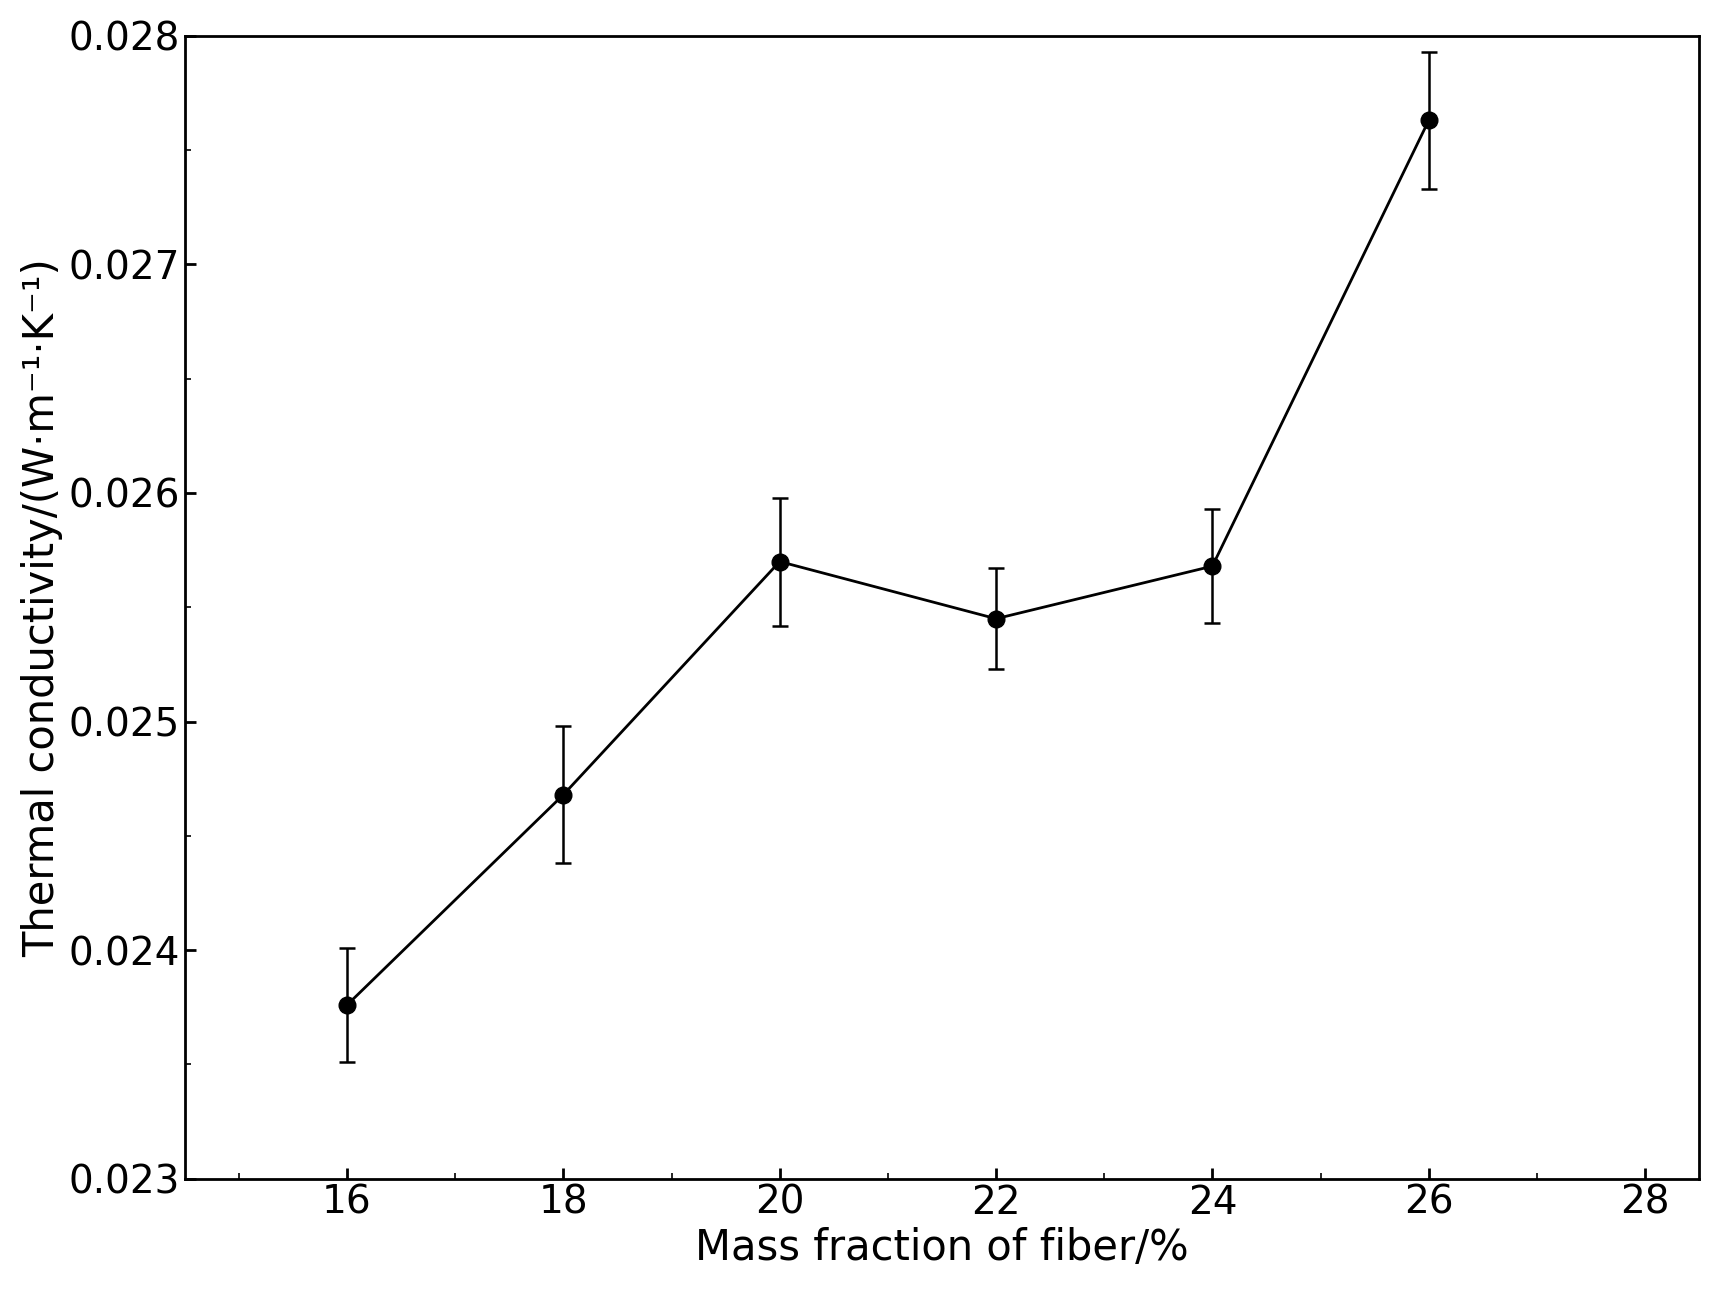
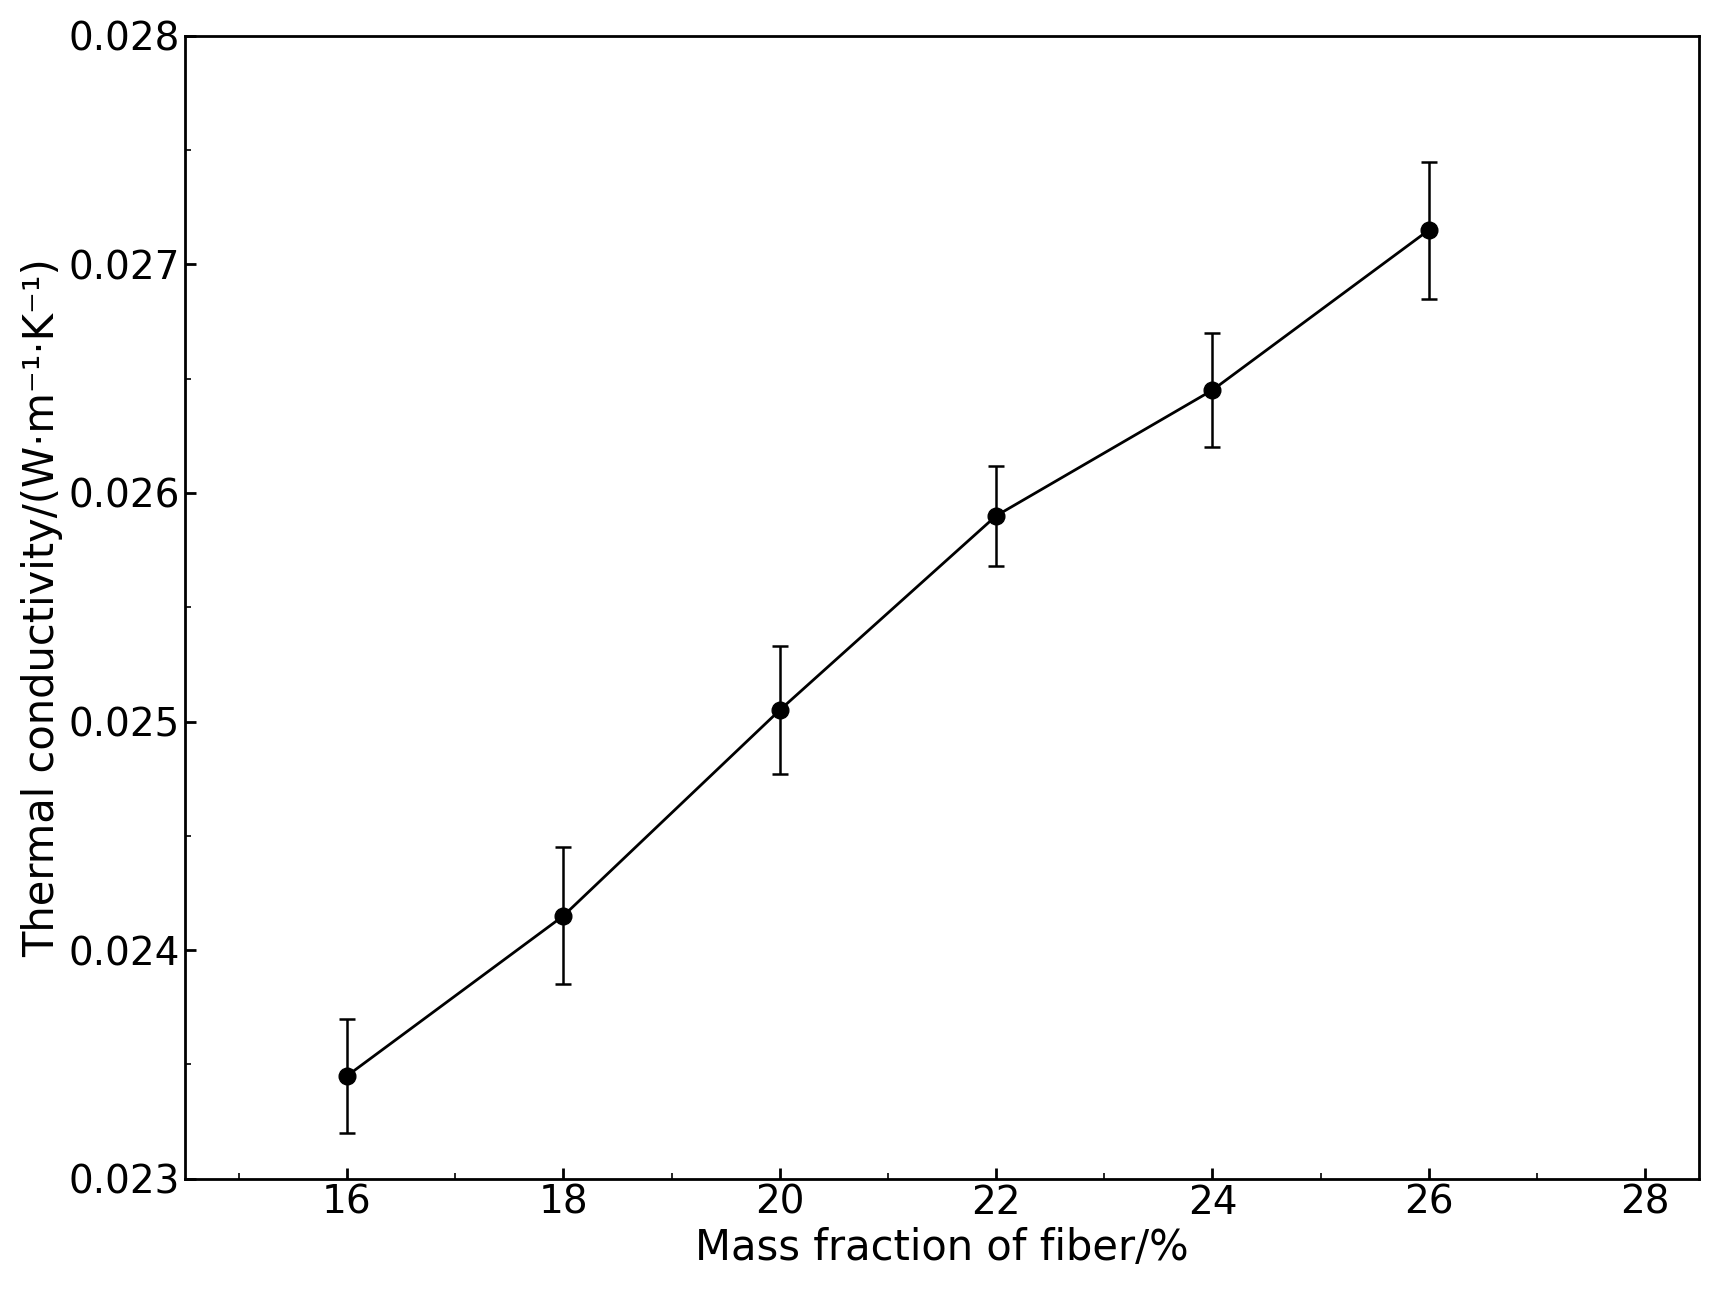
16: 0.02376 -> 0.02345
18: 0.02468 -> 0.02415
20: 0.02570 -> 0.02505
22: 0.02545 -> 0.02590
24: 0.02568 -> 0.02645
26: 0.02763 -> 0.02715
